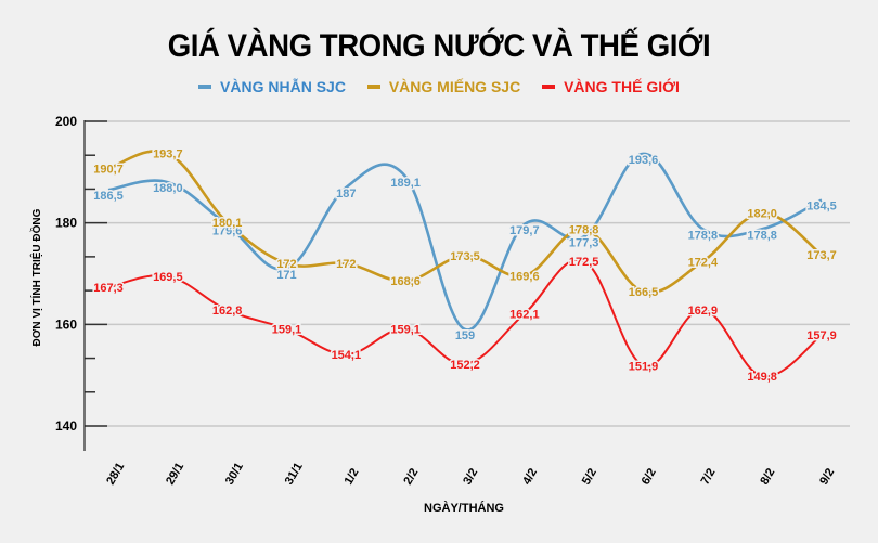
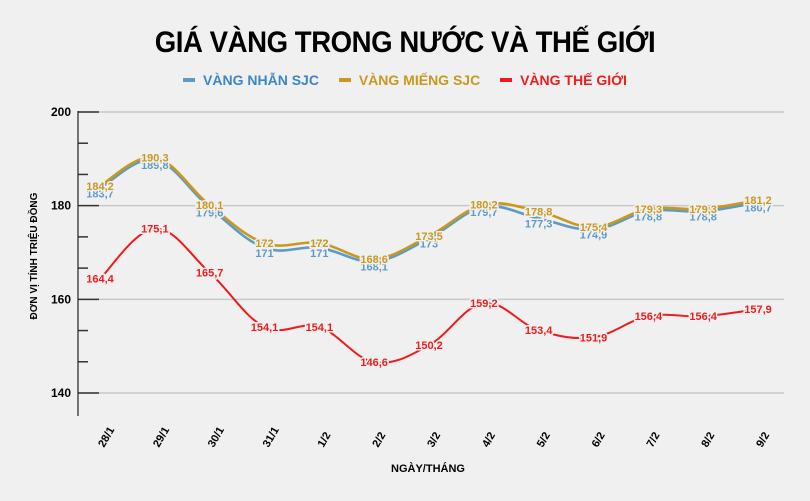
VÀNG NHẪN SJC/28/1: 186,5 -> 183,7
VÀNG MIẾNG SJC/28/1: 190,7 -> 184,2
VÀNG THẾ GIỚI/28/1: 167,3 -> 164,4
VÀNG NHẪN SJC/29/1: 188,0 -> 189,8
VÀNG MIẾNG SJC/29/1: 193,7 -> 190,3
VÀNG THẾ GIỚI/29/1: 169,5 -> 175,1
VÀNG THẾ GIỚI/30/1: 162,8 -> 165,7
VÀNG THẾ GIỚI/31/1: 159,1 -> 154,1
VÀNG NHẪN SJC/1/2: 187 -> 171
VÀNG NHẪN SJC/2/2: 189,1 -> 168,1
VÀNG THẾ GIỚI/2/2: 159,1 -> 146,6
VÀNG NHẪN SJC/3/2: 159 -> 173
VÀNG THẾ GIỚI/3/2: 152,2 -> 150,2
VÀNG MIẾNG SJC/4/2: 169,6 -> 180,2
VÀNG THẾ GIỚI/4/2: 162,1 -> 159,2
VÀNG THẾ GIỚI/5/2: 172,5 -> 153,4
VÀNG NHẪN SJC/6/2: 193,6 -> 174,9
VÀNG MIẾNG SJC/6/2: 166,5 -> 175,4
VÀNG MIẾNG SJC/7/2: 172,4 -> 179,3
VÀNG THẾ GIỚI/7/2: 162,9 -> 156,4
VÀNG MIẾNG SJC/8/2: 182,0 -> 179,3
VÀNG THẾ GIỚI/8/2: 149,8 -> 156,4
VÀNG NHẪN SJC/9/2: 184,5 -> 180,7
VÀNG MIẾNG SJC/9/2: 173,7 -> 181,2
